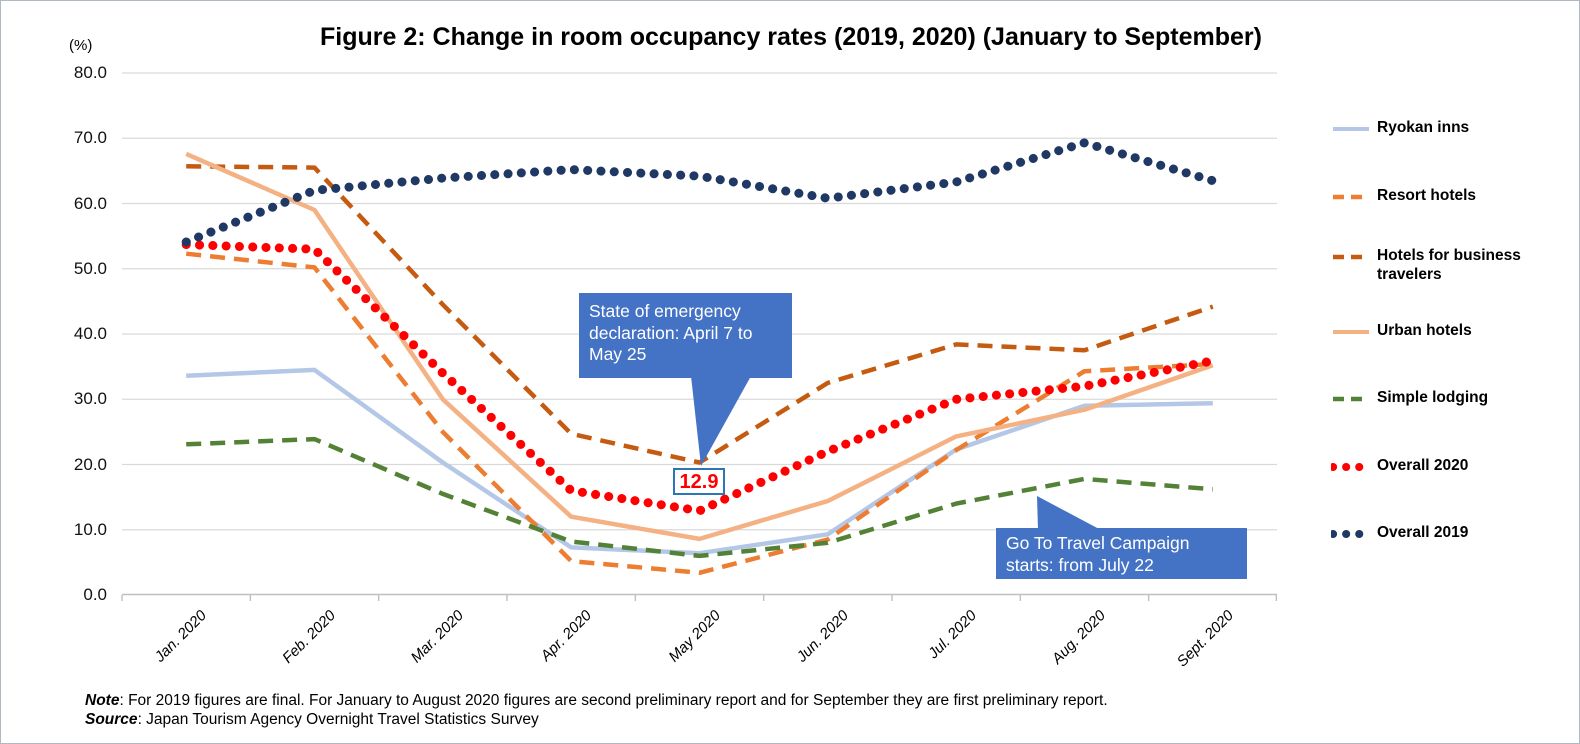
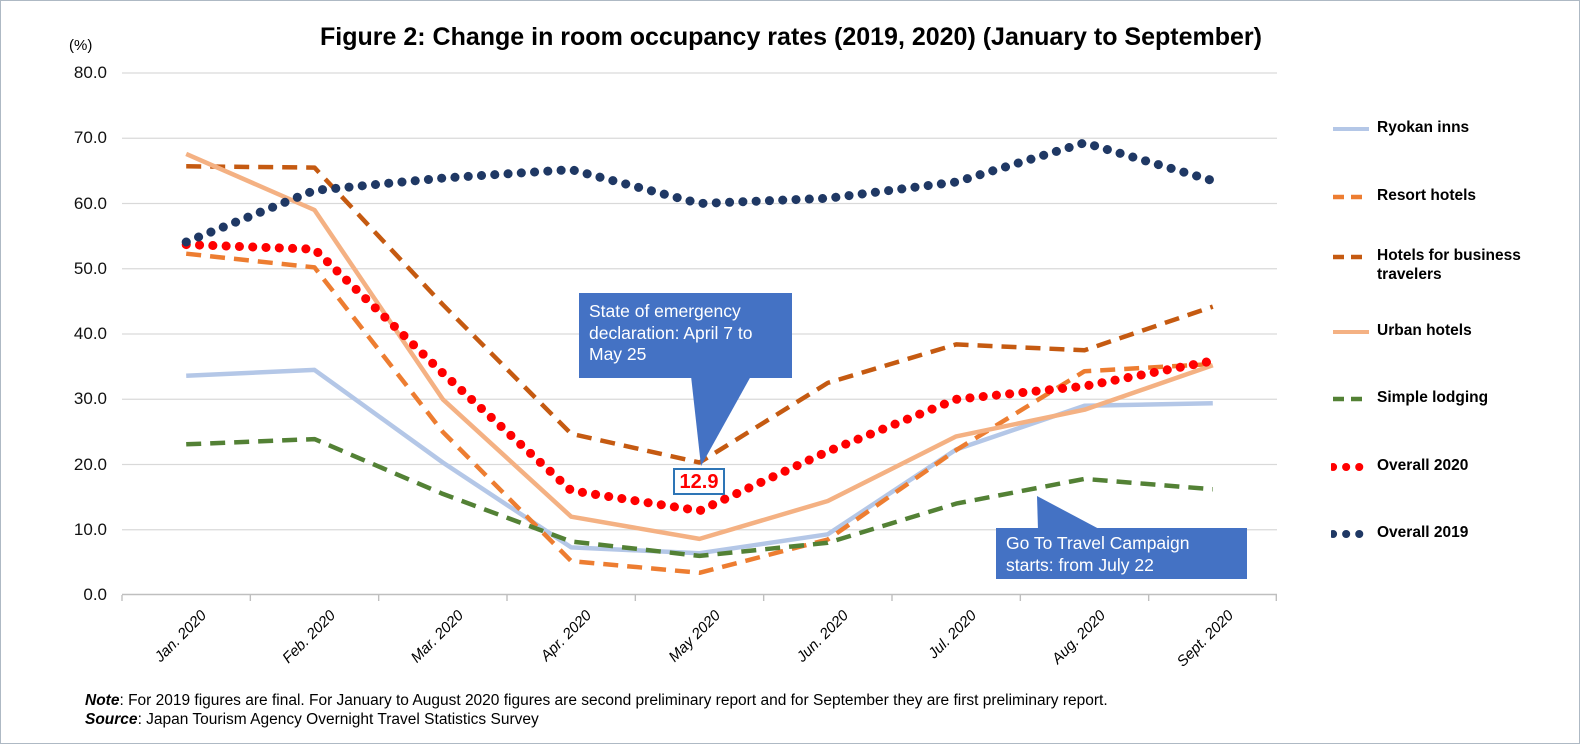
Overall 2019/May 2020: 64 -> 60
